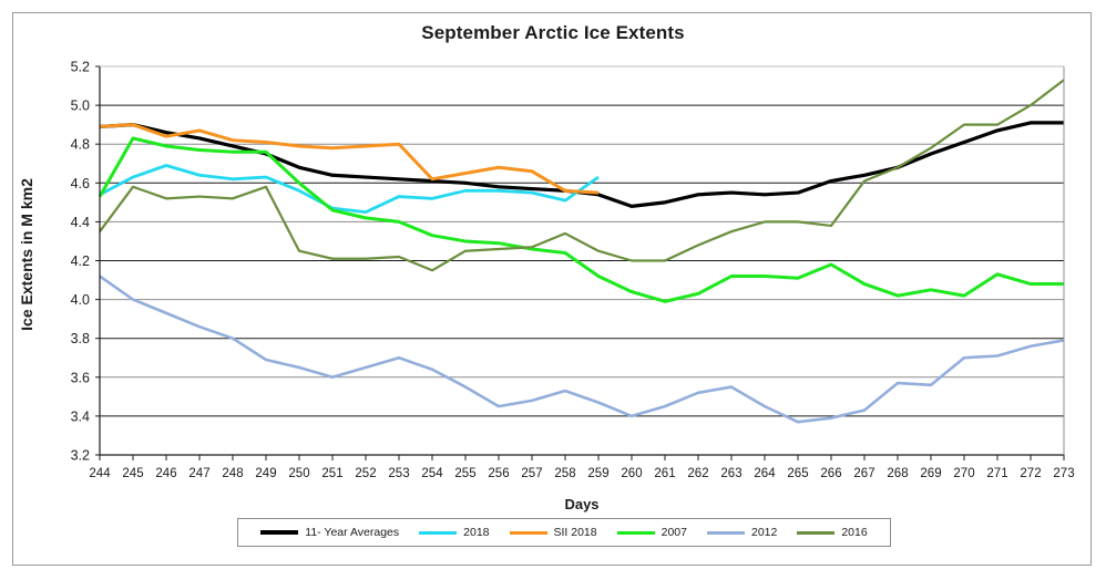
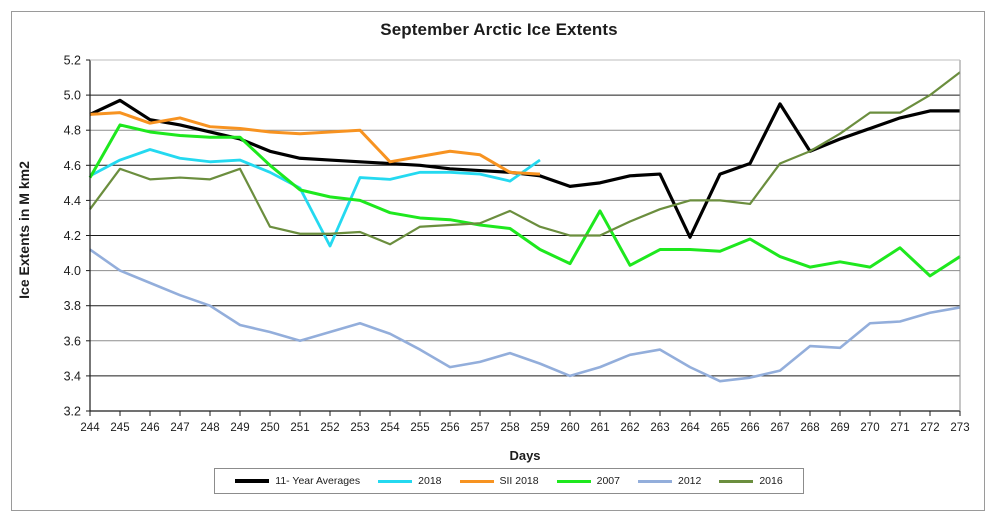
11- Year Averages/245: 4.90 -> 4.97
2018/252: 4.45 -> 4.14
2007/261: 3.99 -> 4.34
11- Year Averages/264: 4.54 -> 4.19
11- Year Averages/267: 4.64 -> 4.95
2007/272: 4.08 -> 3.97
